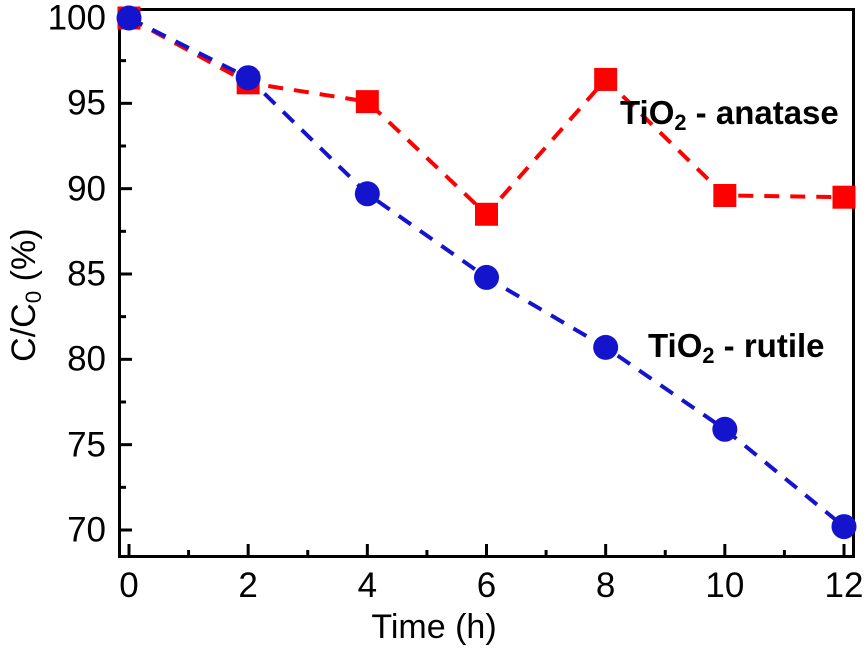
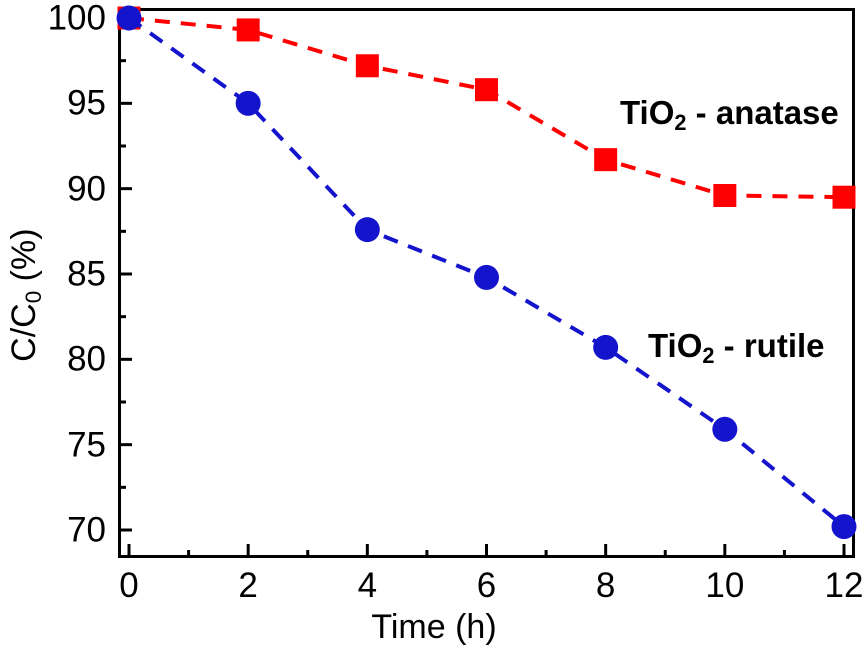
TiO2 - anatase/2: 96.2 -> 99.3
TiO2 - rutile/2: 96.5 -> 95.0
TiO2 - anatase/4: 95.1 -> 97.2
TiO2 - rutile/4: 89.7 -> 87.6
TiO2 - anatase/6: 88.5 -> 95.8
TiO2 - anatase/8: 96.4 -> 91.7
